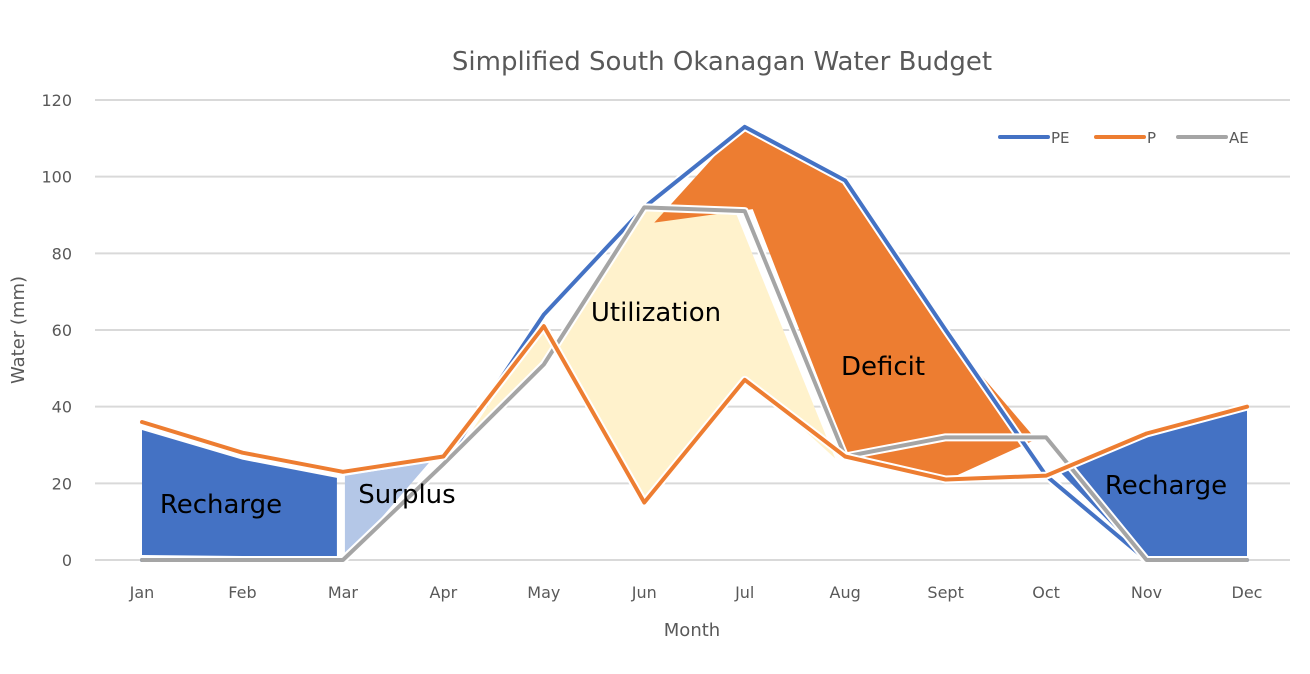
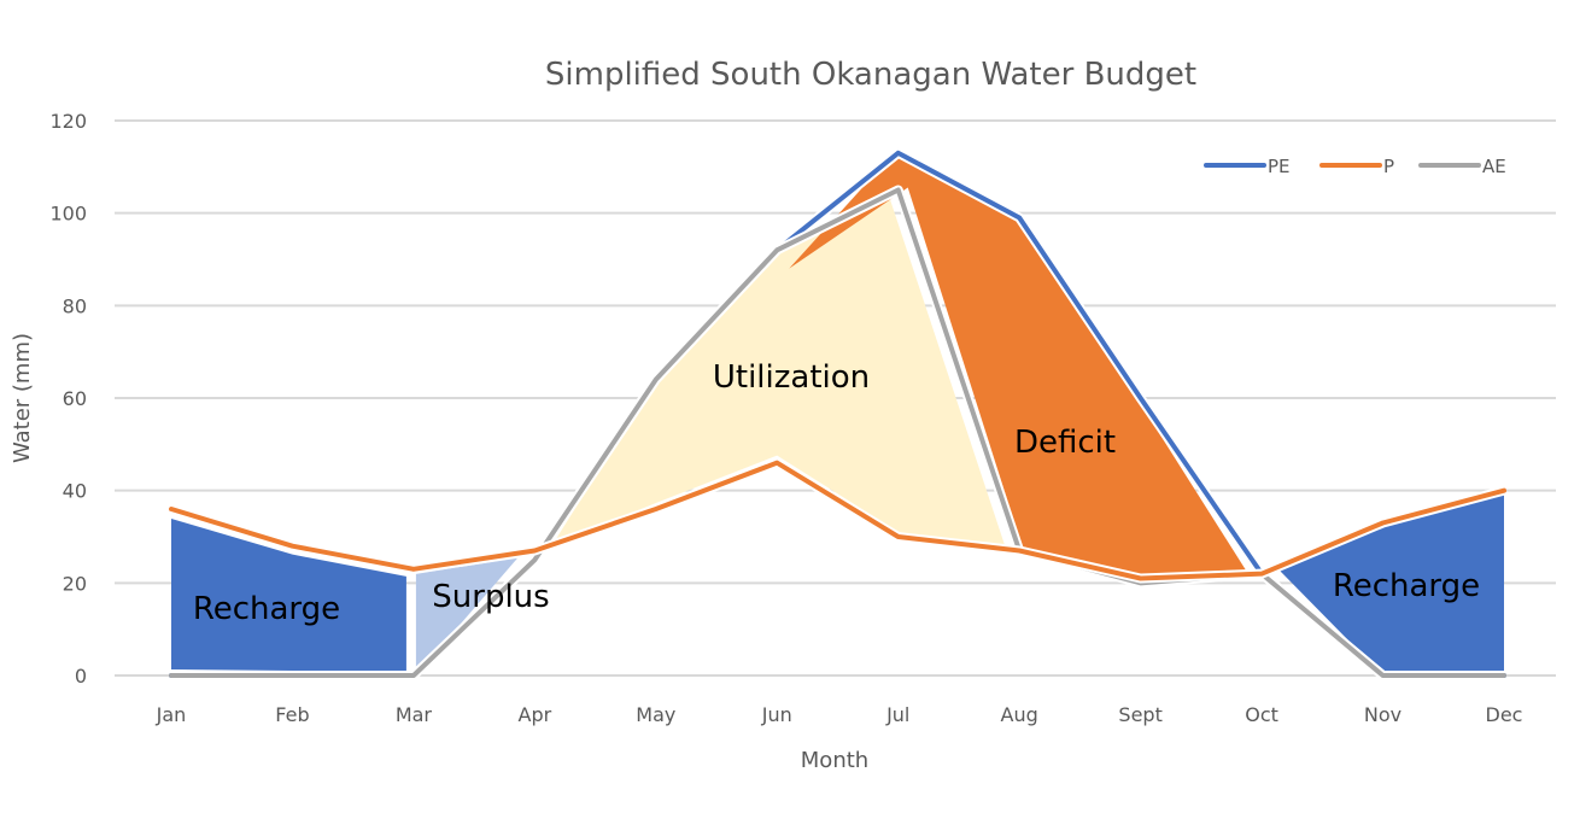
P/May: 61 -> 36
AE/May: 51 -> 64
P/Jun: 15 -> 46
P/Jul: 47 -> 30
AE/Jul: 91 -> 105
AE/Sept: 32 -> 20
AE/Oct: 32 -> 22
